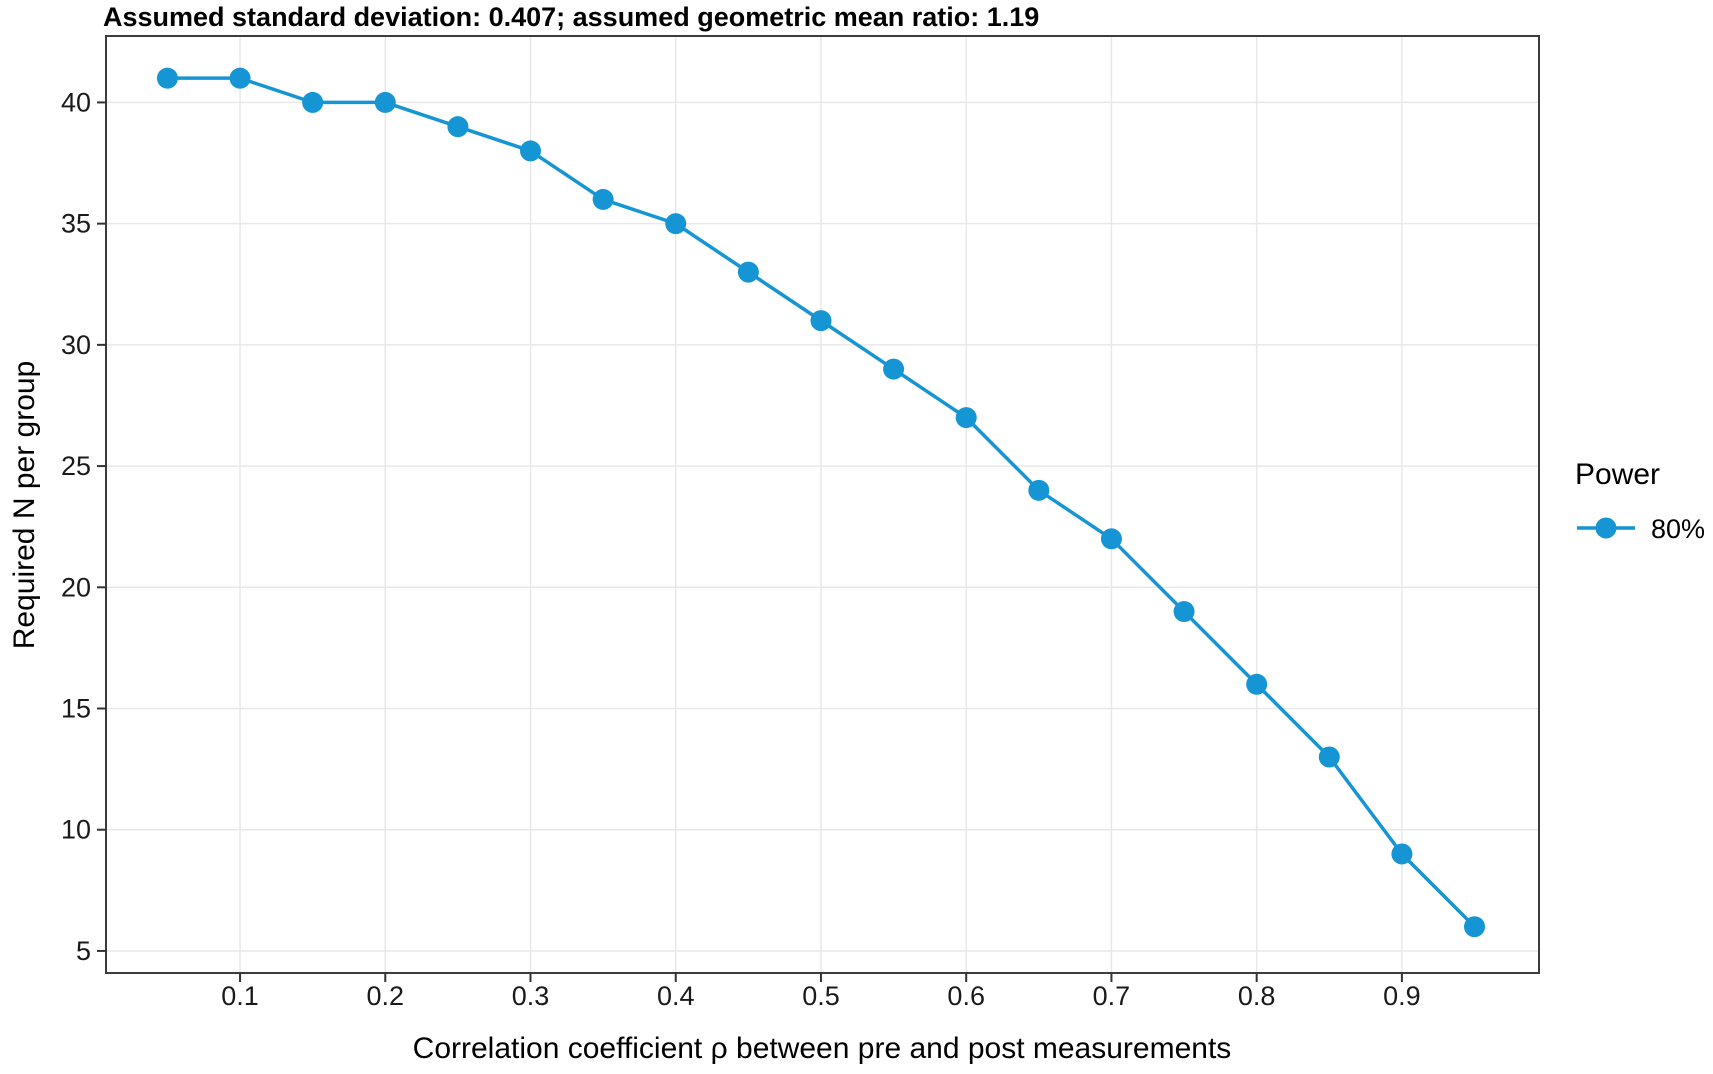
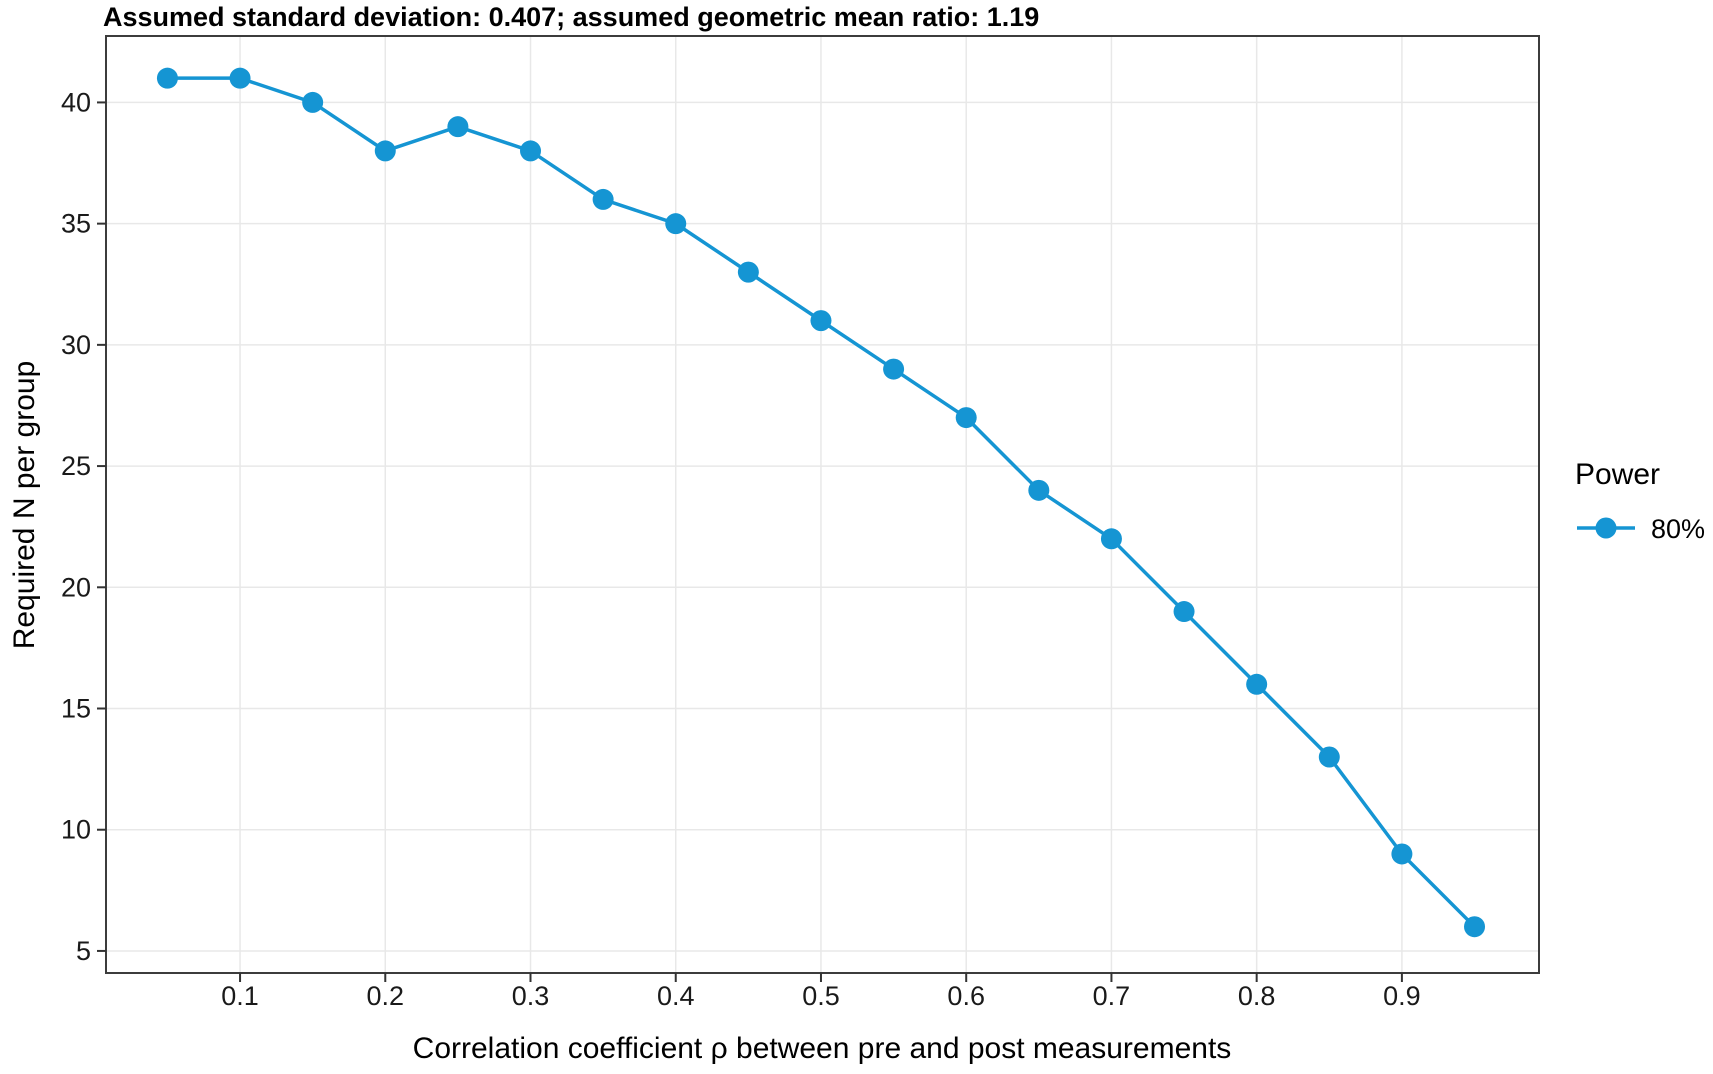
0.2: 40 -> 38
